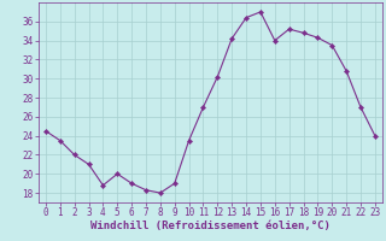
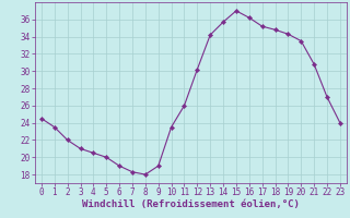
4: 18.8 -> 20.5
11: 27.0 -> 26.0
14: 36.4 -> 35.7
16: 34.0 -> 36.2
